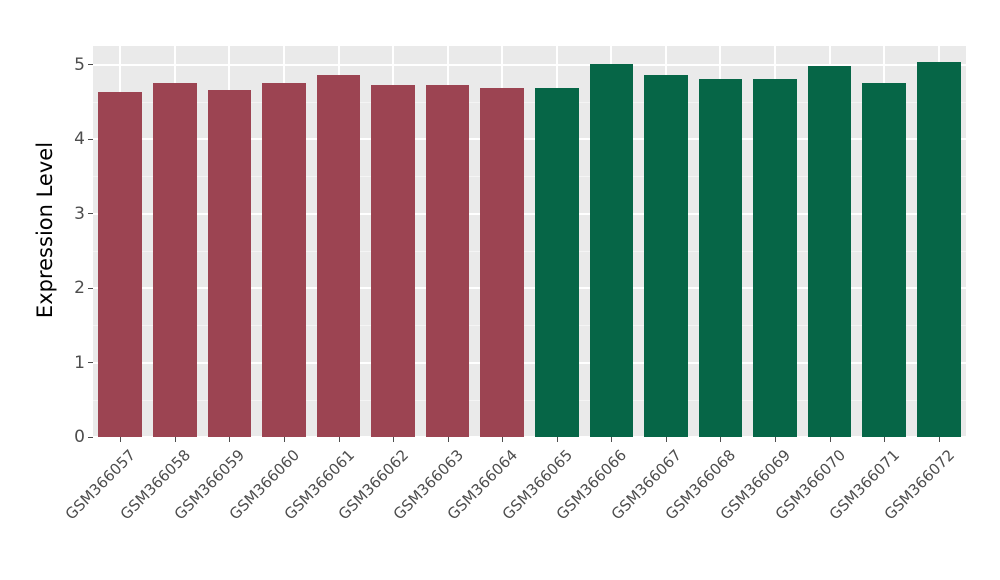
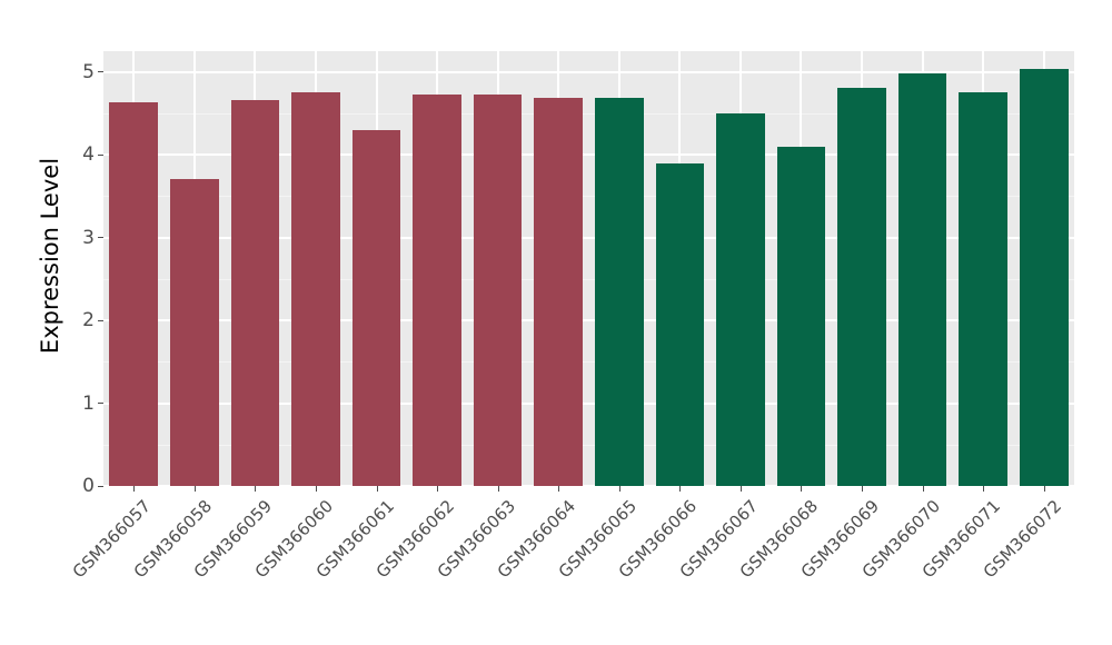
GSM366058: 4.8 -> 3.7
GSM366061: 4.9 -> 4.3
GSM366066: 5.0 -> 3.9
GSM366067: 4.9 -> 4.5
GSM366068: 4.8 -> 4.1
